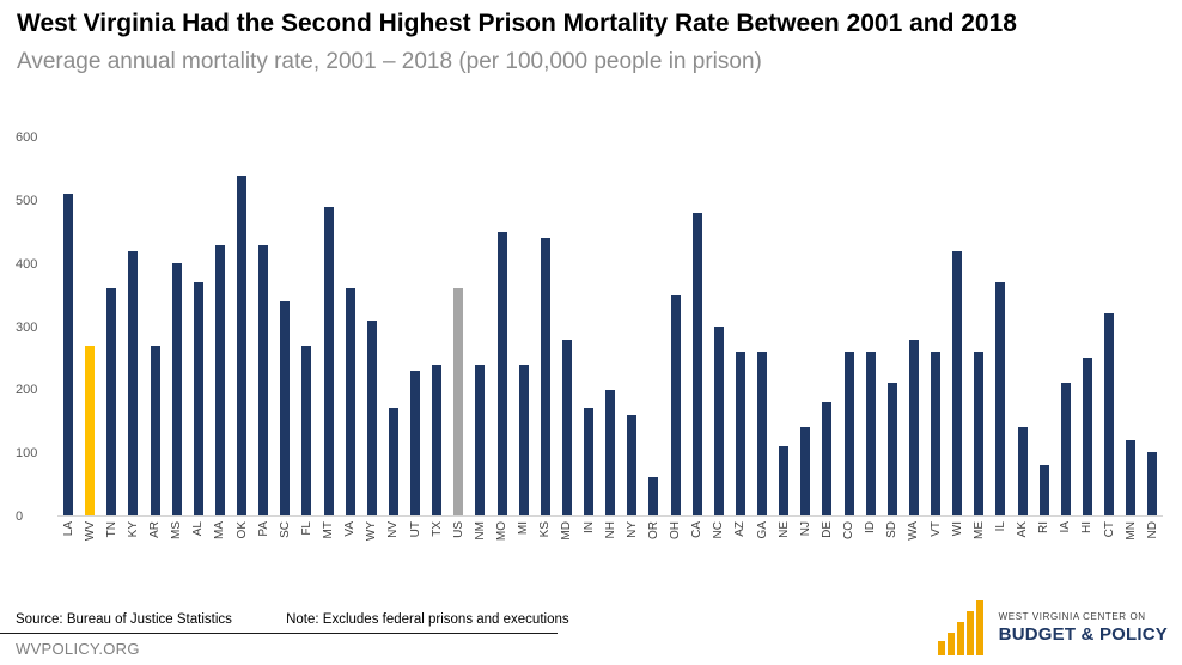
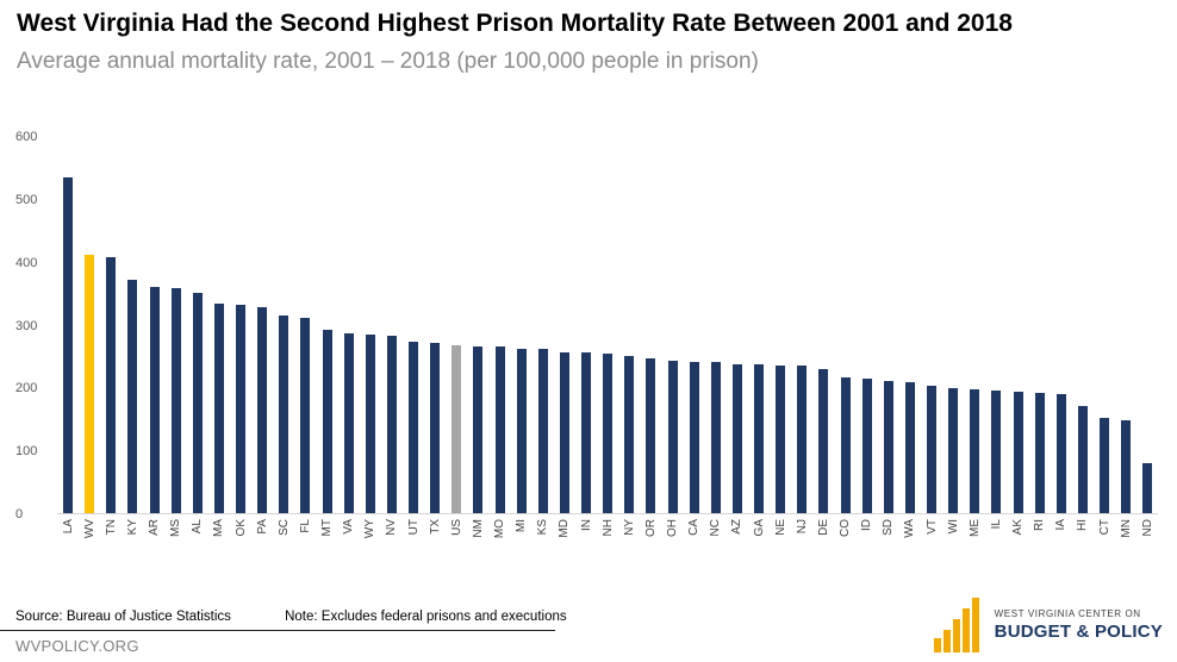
LA: 510 -> 540
WV: 270 -> 410
TN: 360 -> 410
KY: 420 -> 370
AR: 270 -> 360
MS: 400 -> 360
AL: 370 -> 350
MA: 430 -> 340
OK: 540 -> 330
PA: 430 -> 330
SC: 340 -> 320
FL: 270 -> 310
MT: 490 -> 290
VA: 360 -> 290
WY: 310 -> 280
NV: 170 -> 280
UT: 230 -> 270
TX: 240 -> 270
US: 360 -> 270
NM: 240 -> 260
MO: 450 -> 260
MI: 240 -> 260
KS: 440 -> 260
MD: 280 -> 260
IN: 170 -> 260
NH: 200 -> 260
NY: 160 -> 250
OR: 60 -> 250
OH: 350 -> 240
CA: 480 -> 240
NC: 300 -> 240
AZ: 260 -> 240
GA: 260 -> 240
NE: 110 -> 240
NJ: 140 -> 240
DE: 180 -> 230
CO: 260 -> 220
ID: 260 -> 210
WA: 280 -> 210
VT: 260 -> 200
WI: 420 -> 200
ME: 260 -> 200
IL: 370 -> 200
AK: 140 -> 190
RI: 80 -> 190
IA: 210 -> 190
HI: 250 -> 170
CT: 320 -> 150
MN: 120 -> 150
ND: 100 -> 80
